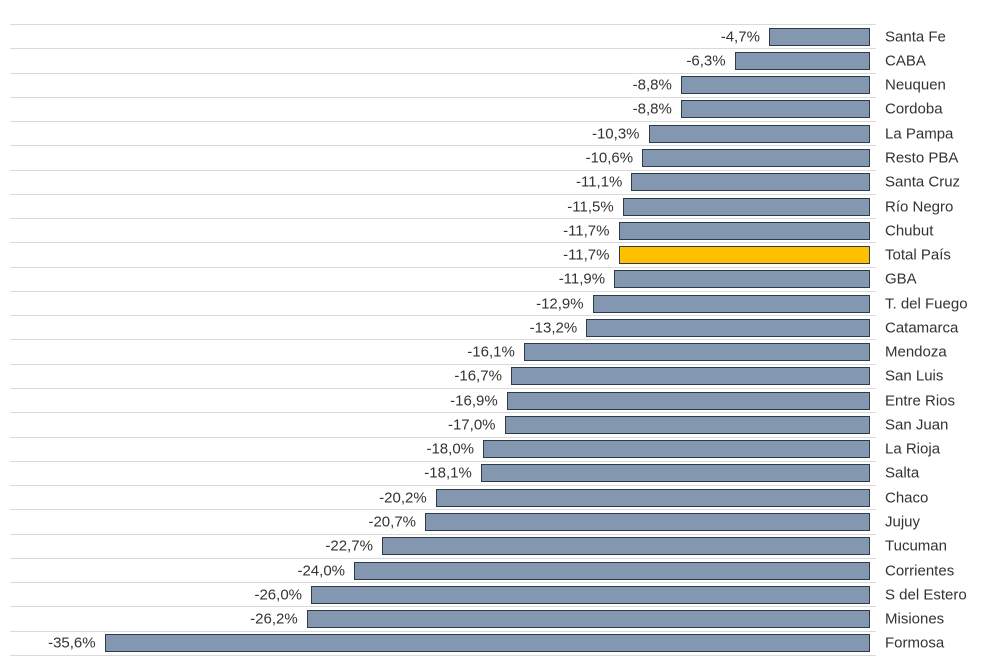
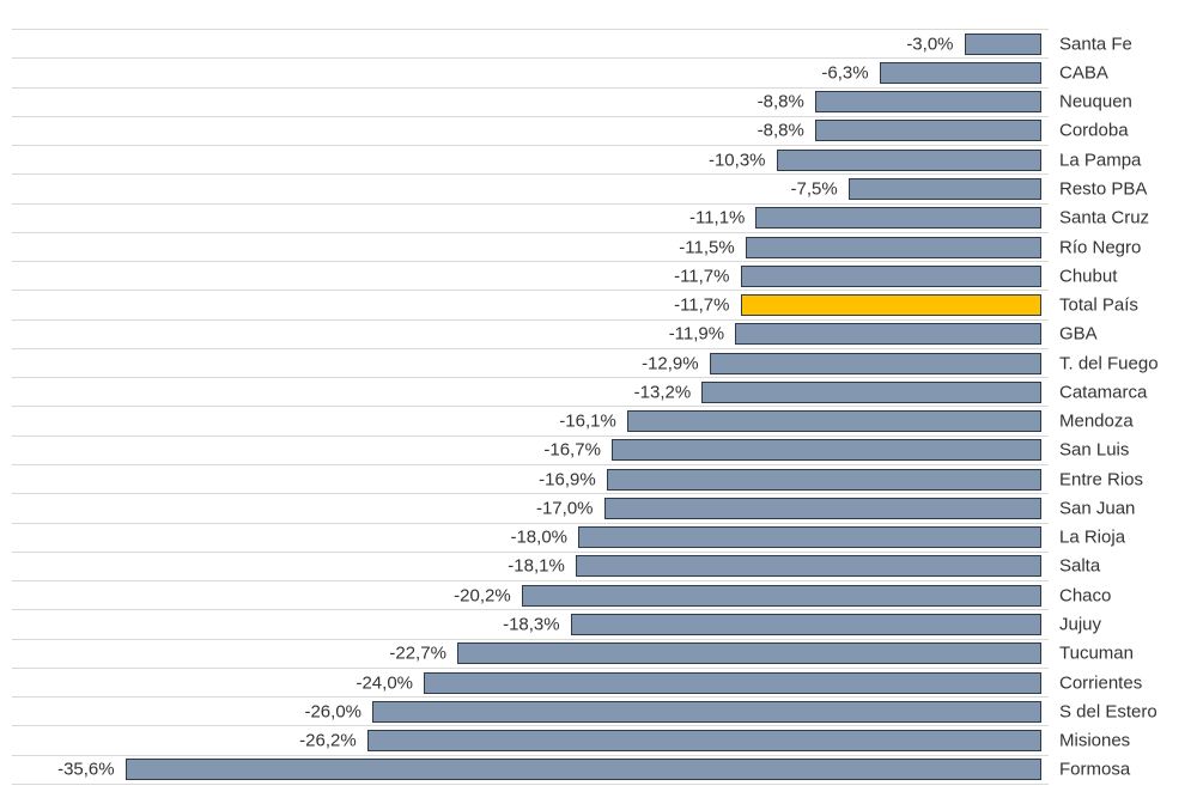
Santa Fe: -4,7% -> -3,0%
Resto PBA: -10,6% -> -7,5%
Jujuy: -20,7% -> -18,3%
